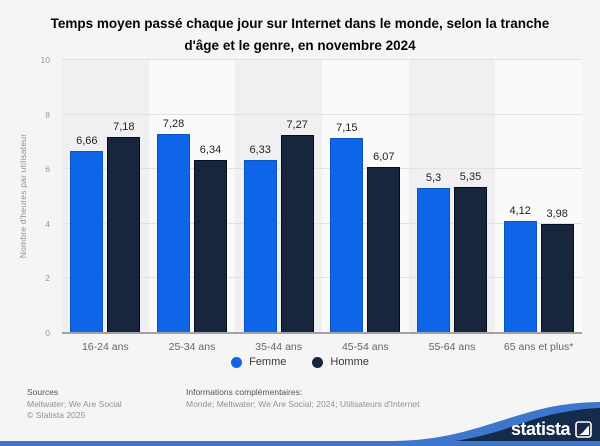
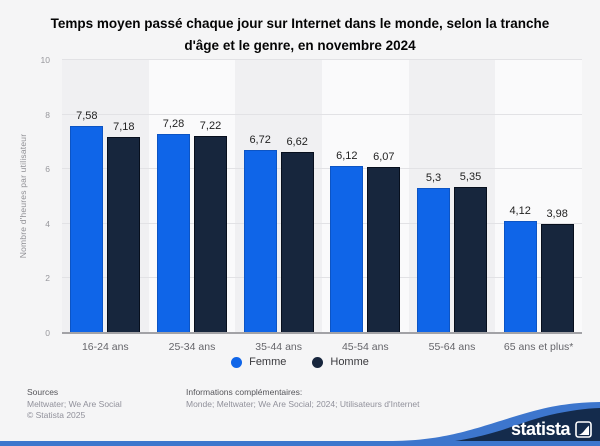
Femme/16-24 ans: 6,66 -> 7,58
Homme/25-34 ans: 6,34 -> 7,22
Femme/35-44 ans: 6,33 -> 6,72
Homme/35-44 ans: 7,27 -> 6,62
Femme/45-54 ans: 7,15 -> 6,12
